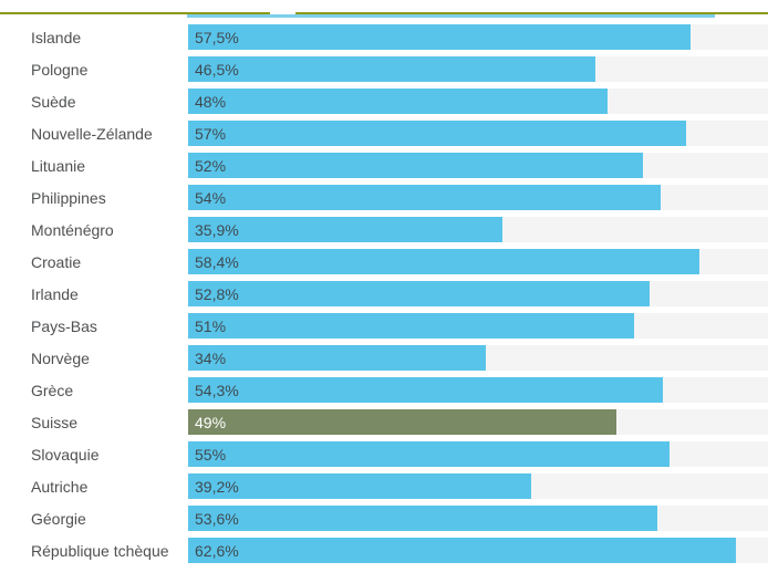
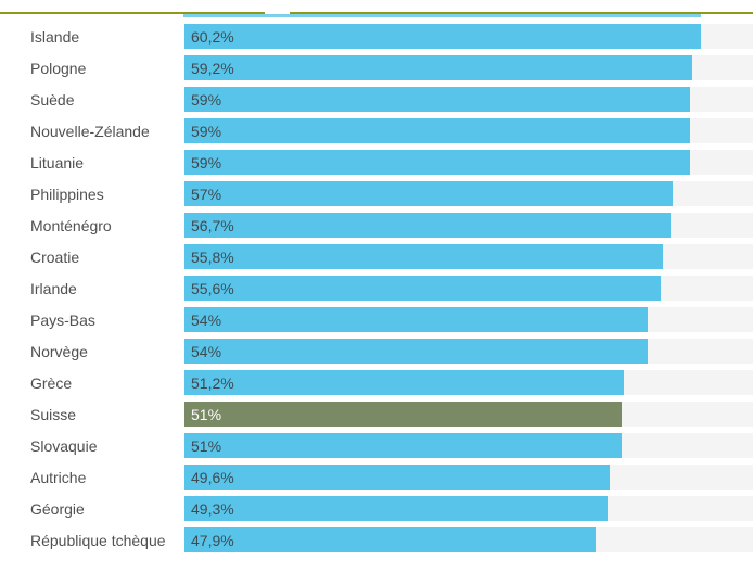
Islande: 57,5% -> 60,2%
Pologne: 46,5% -> 59,2%
Suède: 48% -> 59%
Nouvelle-Zélande: 57% -> 59%
Lituanie: 52% -> 59%
Philippines: 54% -> 57%
Monténégro: 35,9% -> 56,7%
Croatie: 58,4% -> 55,8%
Irlande: 52,8% -> 55,6%
Pays-Bas: 51% -> 54%
Norvège: 34% -> 54%
Grèce: 54,3% -> 51,2%
Suisse: 49% -> 51%
Slovaquie: 55% -> 51%
Autriche: 39,2% -> 49,6%
Géorgie: 53,6% -> 49,3%
République tchèque: 62,6% -> 47,9%
